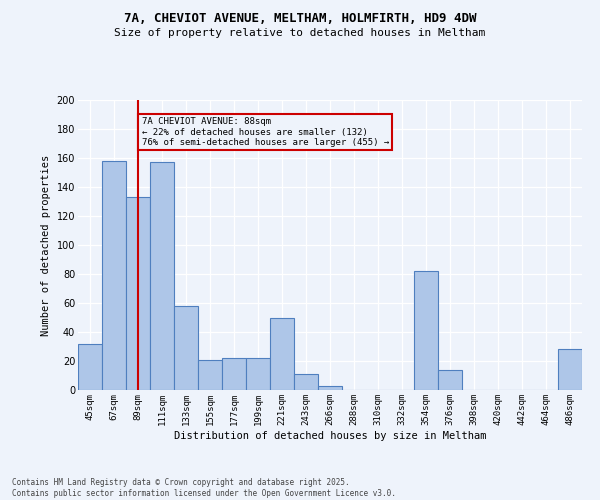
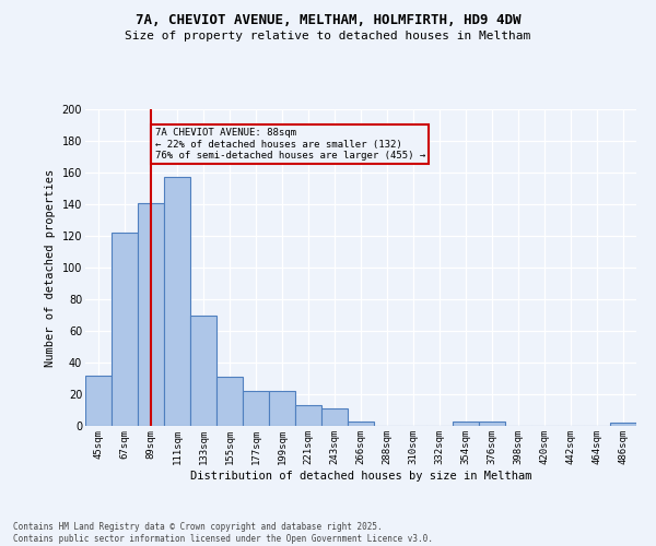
67sqm: 158 -> 122
89sqm: 133 -> 141
133sqm: 58 -> 70
155sqm: 21 -> 31
221sqm: 50 -> 13
354sqm: 82 -> 3
376sqm: 14 -> 3
486sqm: 28 -> 2
